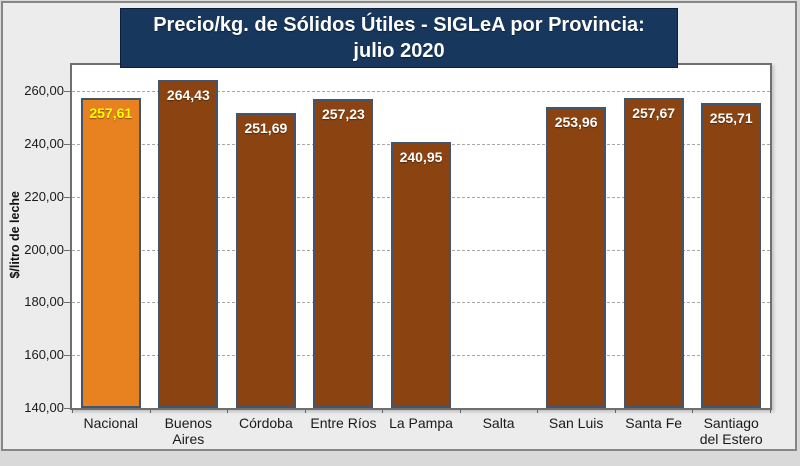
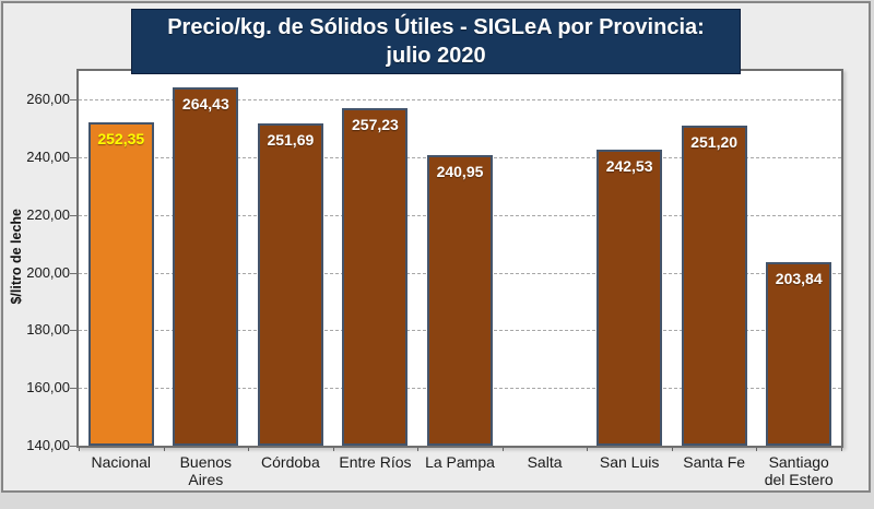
Nacional: 257,61 -> 252,35
San Luis: 253,96 -> 242,53
Santa Fe: 257,67 -> 251,20
Santiago del Estero: 255,71 -> 203,84
